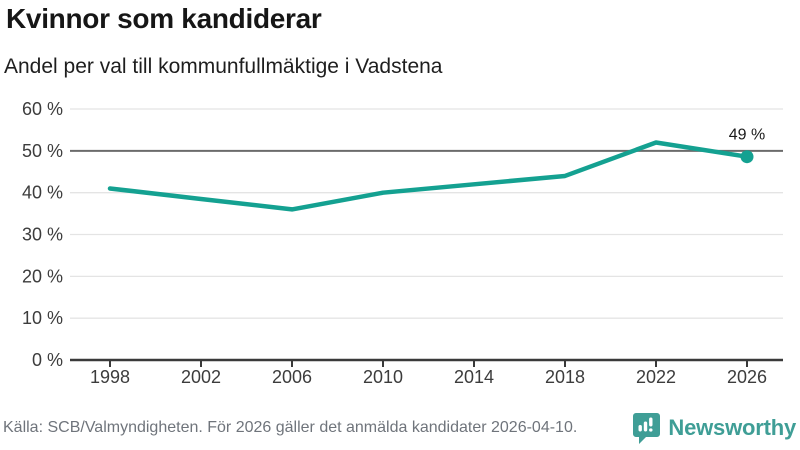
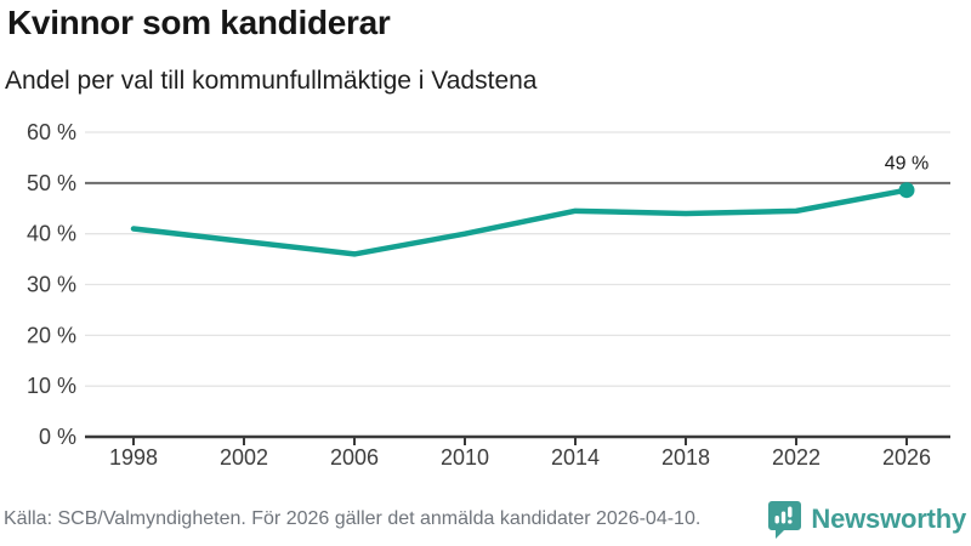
2014: 42% -> 44%
2022: 52% -> 44%
